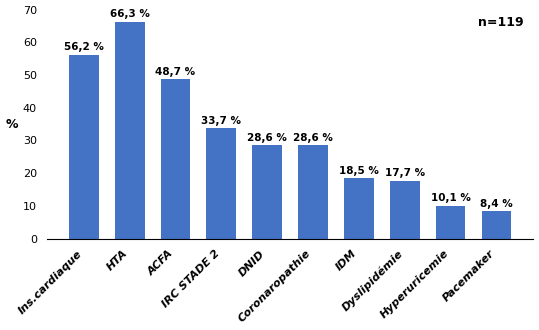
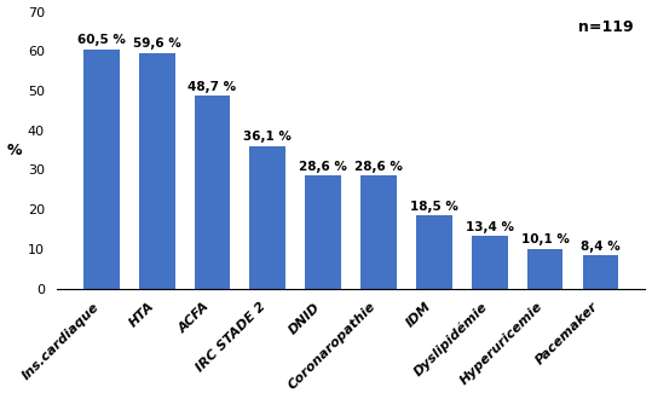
Ins.cardiaque: 56,2 -> 60,5
HTA: 66,3 -> 59,6
IRC STADE 2: 33,7 -> 36,1
Dyslipidémie: 17,7 -> 13,4
